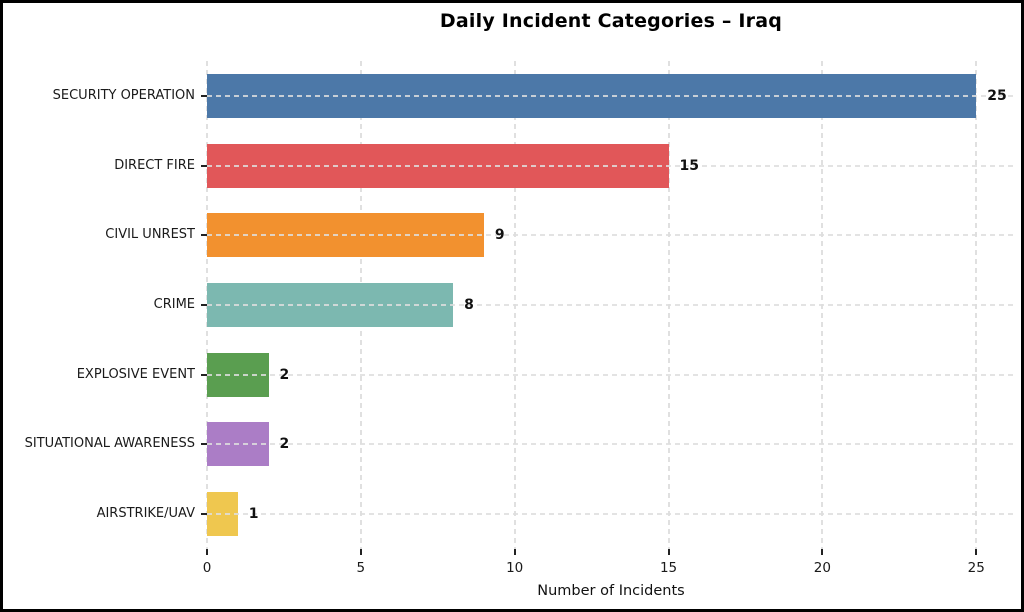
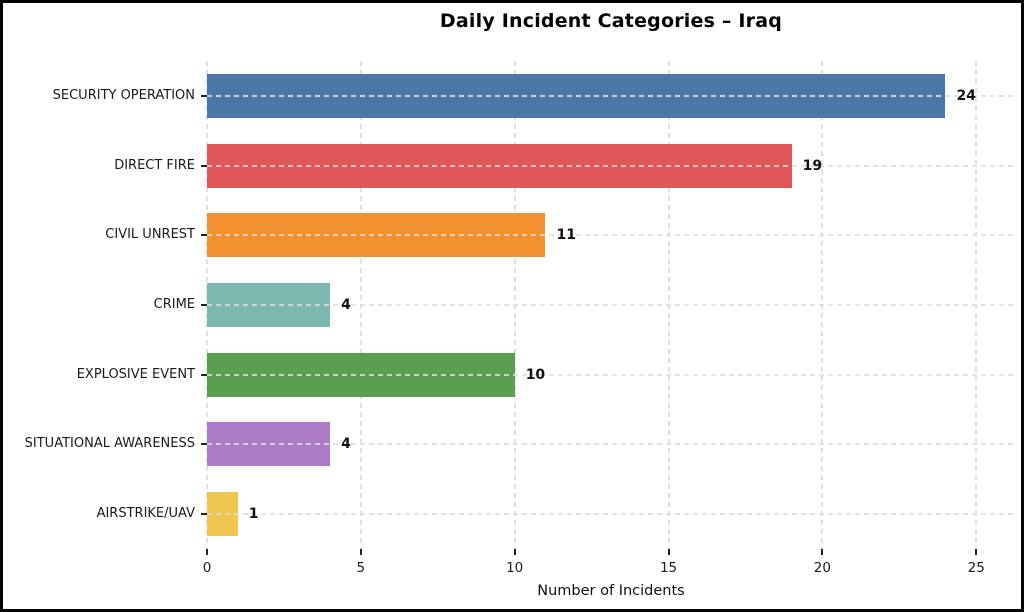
SECURITY OPERATION: 25 -> 24
DIRECT FIRE: 15 -> 19
CIVIL UNREST: 9 -> 11
CRIME: 8 -> 4
EXPLOSIVE EVENT: 2 -> 10
SITUATIONAL AWARENESS: 2 -> 4
